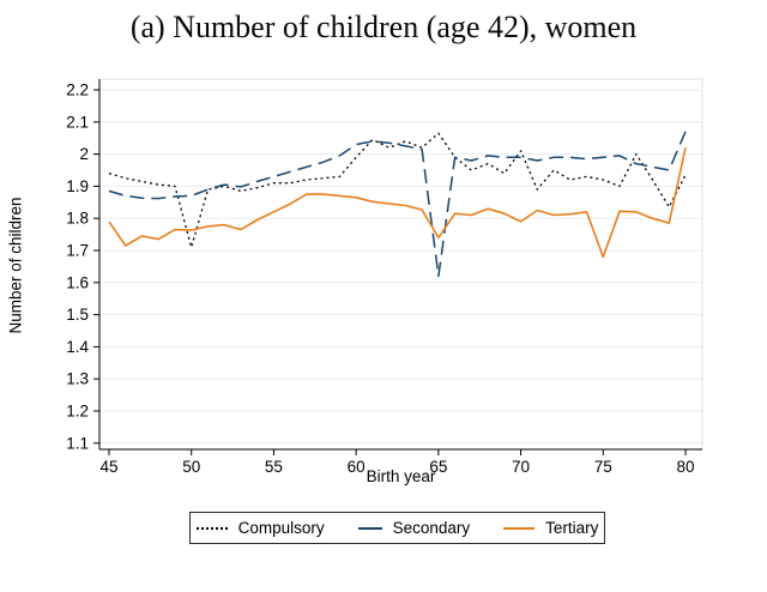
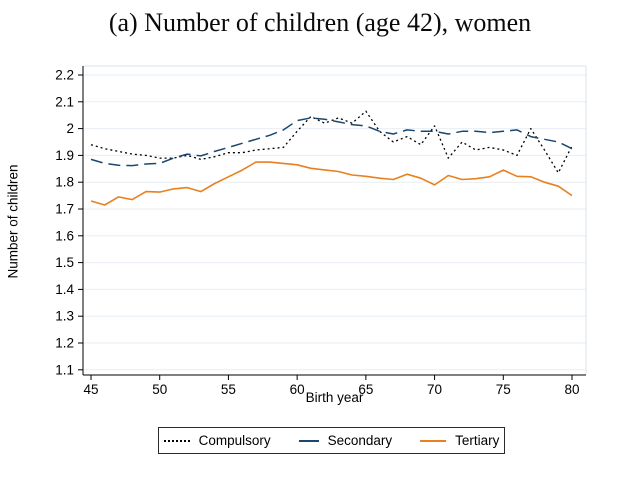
Tertiary/45: 1.79 -> 1.73
Compulsory/50: 1.71 -> 1.89
Secondary/65: 1.62 -> 2.01
Tertiary/65: 1.74 -> 1.82
Tertiary/75: 1.68 -> 1.84
Secondary/80: 2.07 -> 1.93
Tertiary/80: 2.02 -> 1.75
